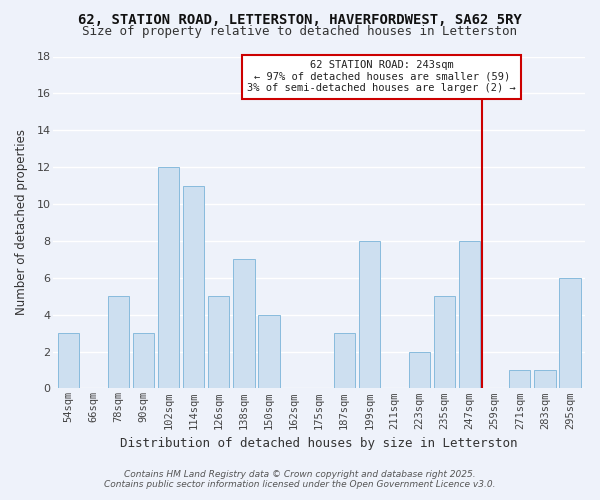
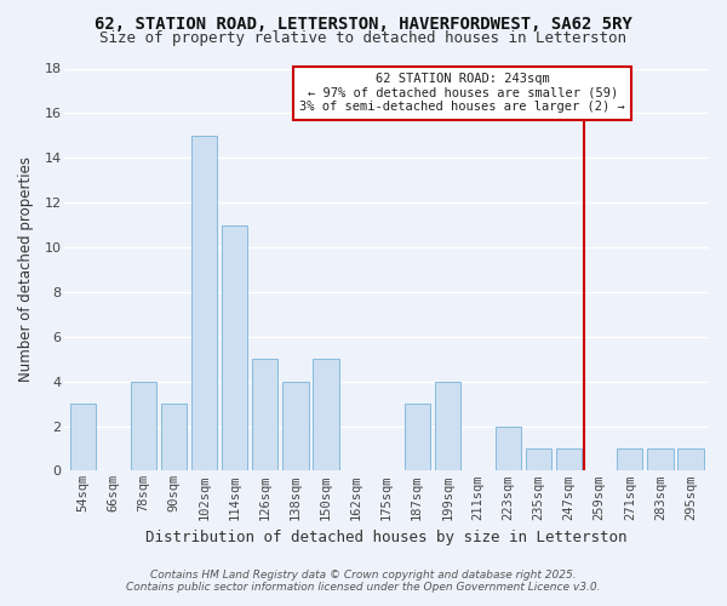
78sqm: 5 -> 4
102sqm: 12 -> 15
138sqm: 7 -> 4
150sqm: 4 -> 5
199sqm: 8 -> 4
235sqm: 5 -> 1
247sqm: 8 -> 1
295sqm: 6 -> 1
